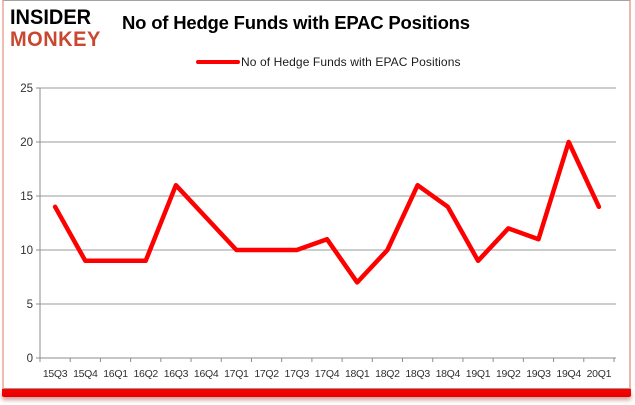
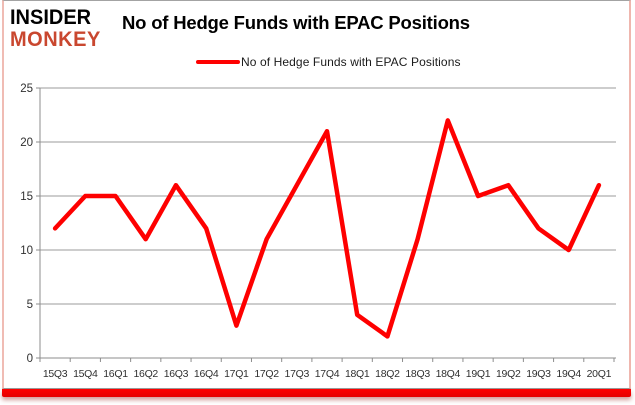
15Q3: 14 -> 12
15Q4: 9 -> 15
16Q1: 9 -> 15
16Q2: 9 -> 11
16Q4: 13 -> 12
17Q1: 10 -> 3
17Q2: 10 -> 11
17Q3: 10 -> 16
17Q4: 11 -> 21
18Q1: 7 -> 4
18Q2: 10 -> 2
18Q3: 16 -> 11
18Q4: 14 -> 22
19Q1: 9 -> 15
19Q2: 12 -> 16
19Q3: 11 -> 12
19Q4: 20 -> 10
20Q1: 14 -> 16
